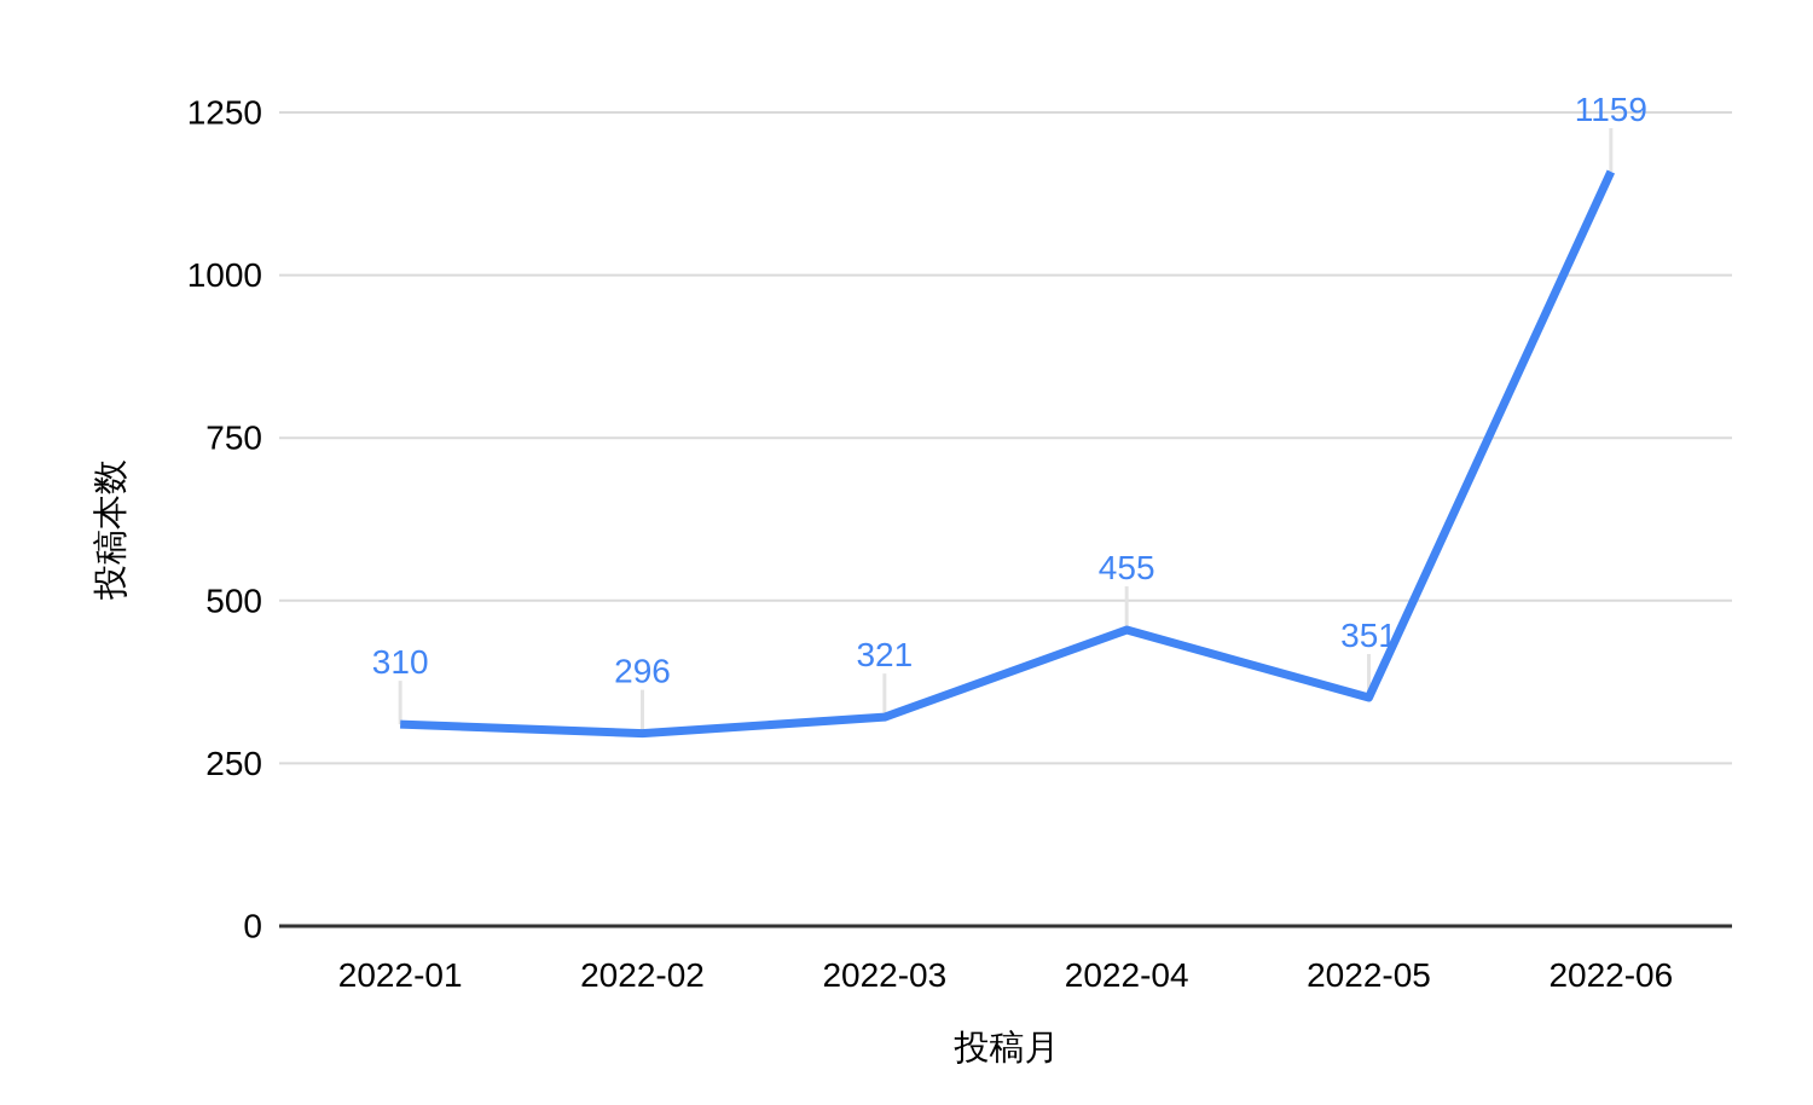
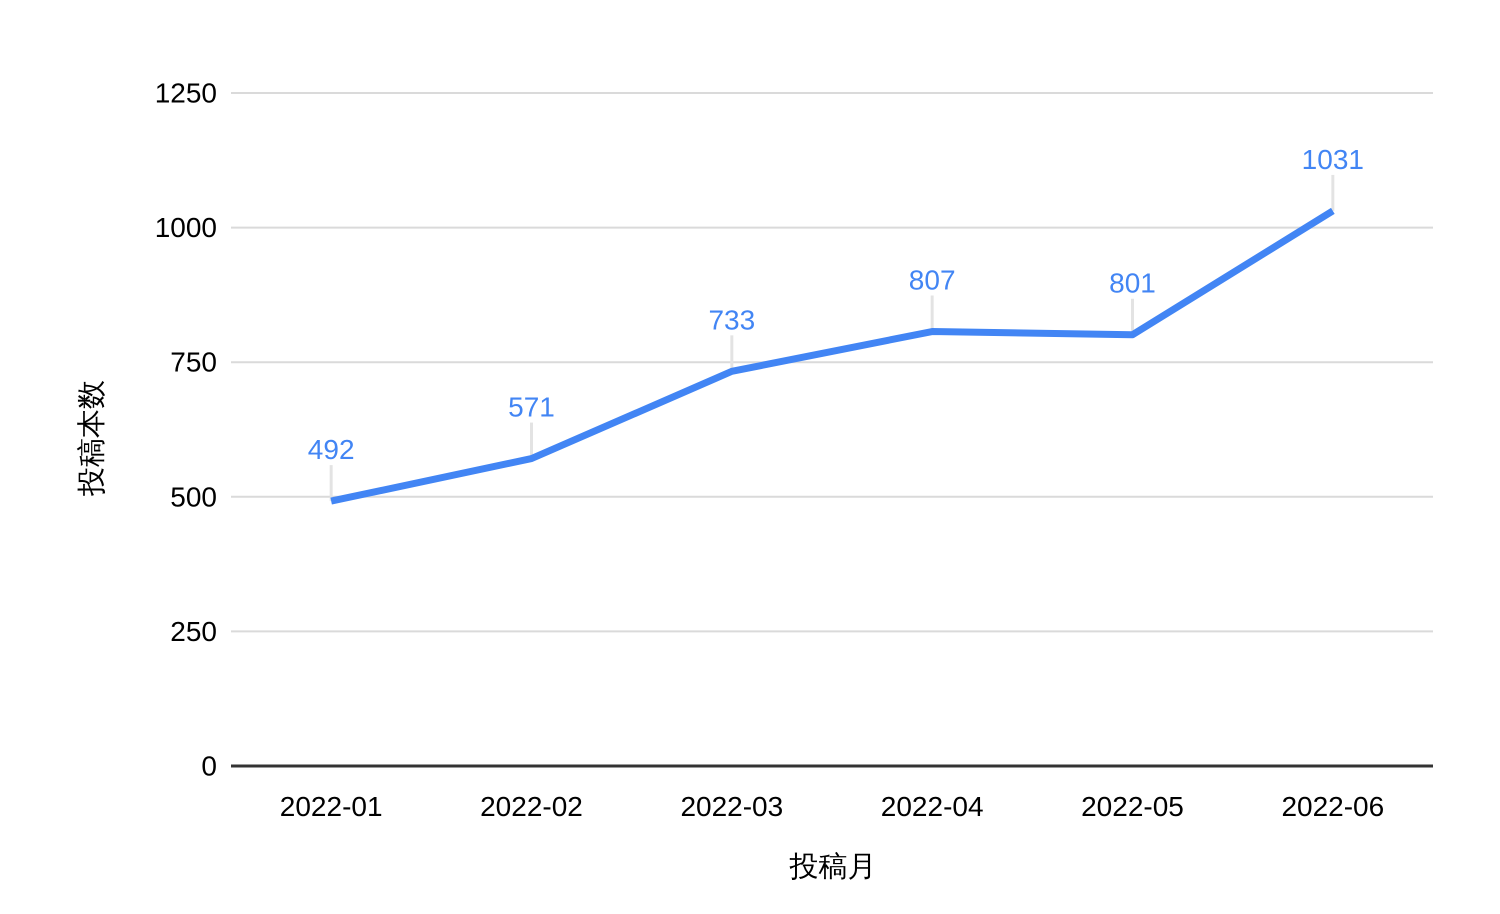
2022-01: 310 -> 492
2022-02: 296 -> 571
2022-03: 321 -> 733
2022-04: 455 -> 807
2022-05: 351 -> 801
2022-06: 1159 -> 1031
